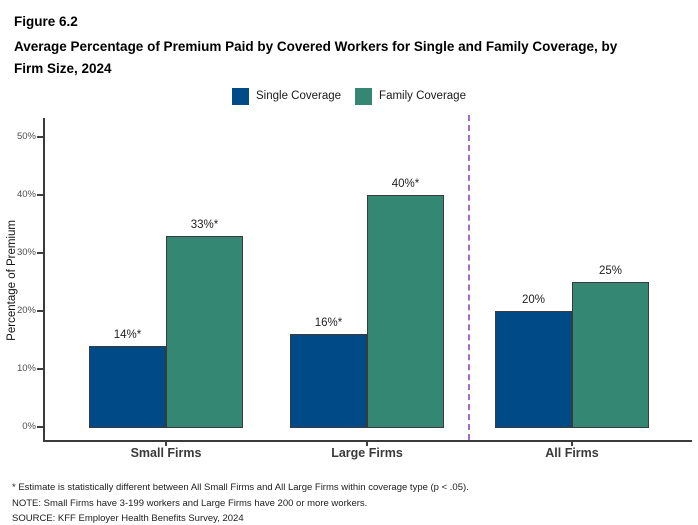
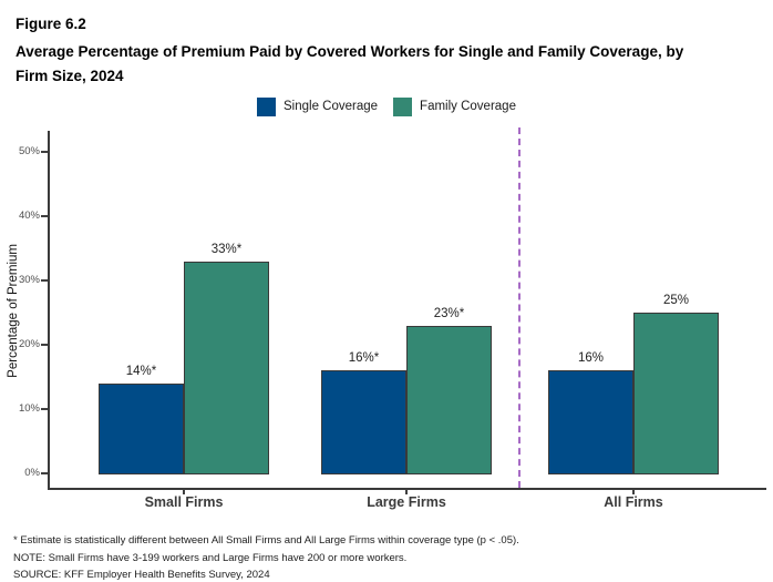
Family Coverage/Large Firms: 40 -> 23
Single Coverage/All Firms: 20% -> 16%
